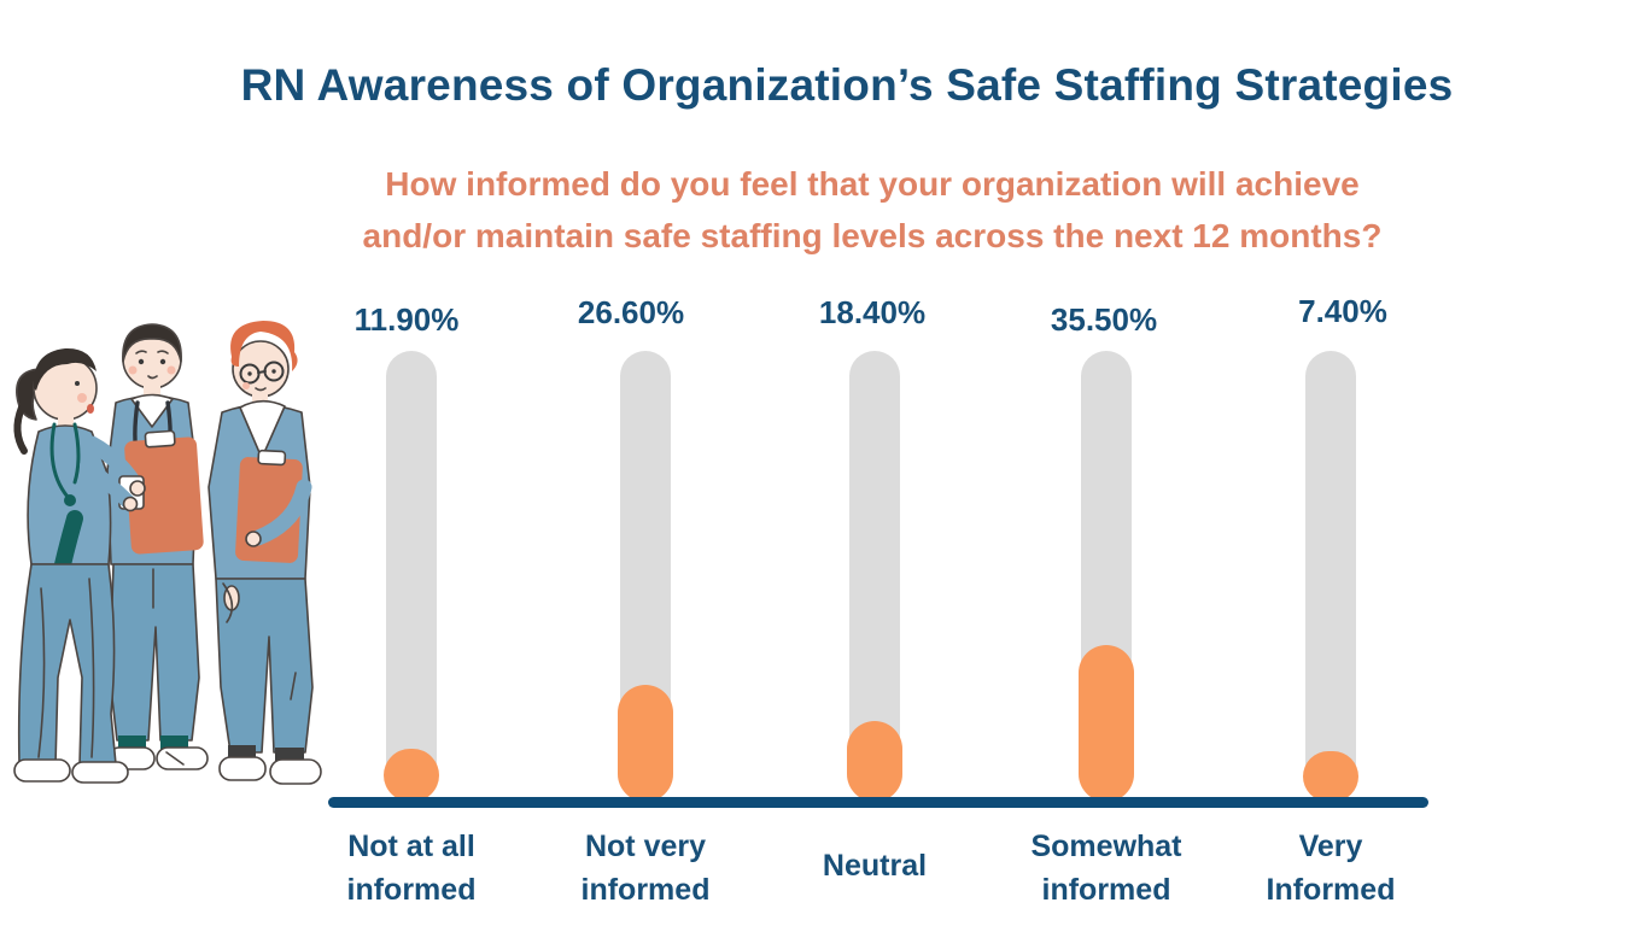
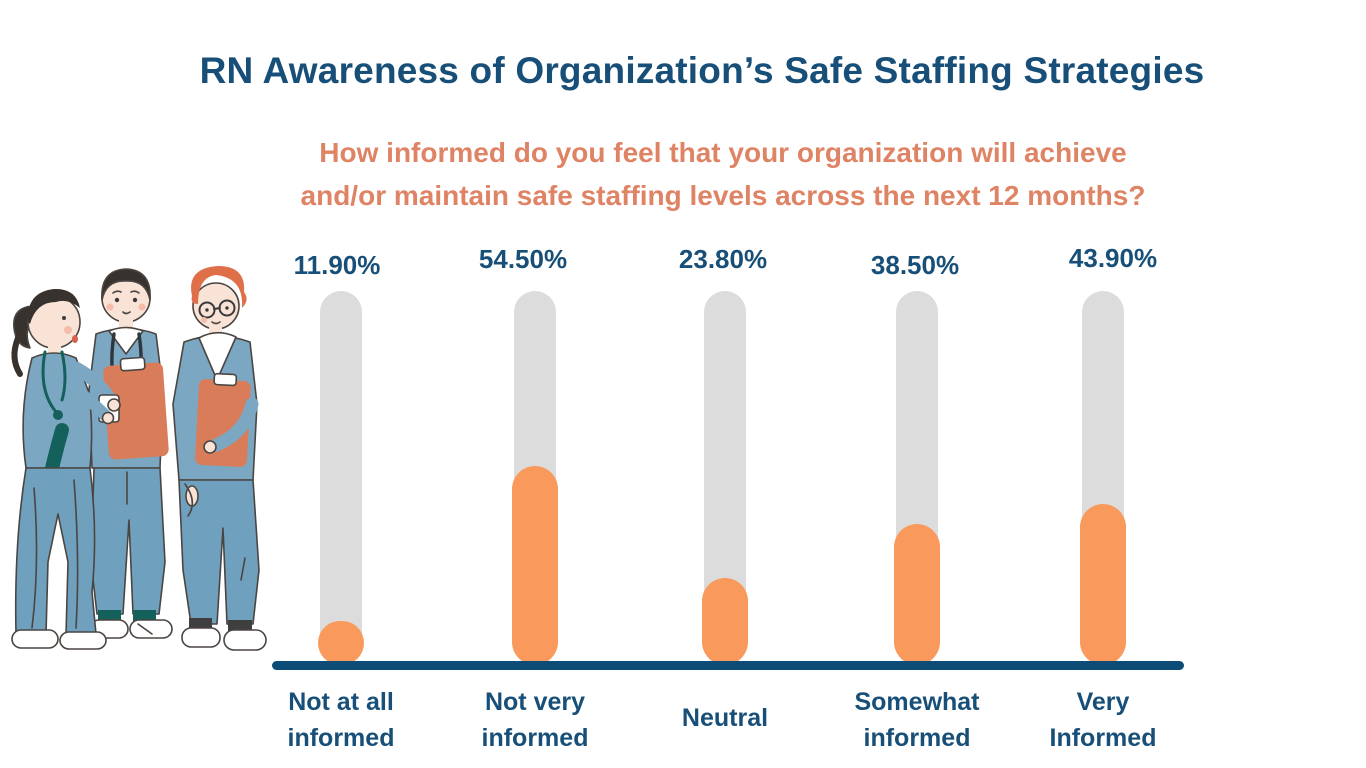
Not very informed: 26.60% -> 54.50%
Neutral: 18.40% -> 23.80%
Somewhat informed: 35.50% -> 38.50%
Very Informed: 7.40% -> 43.90%
